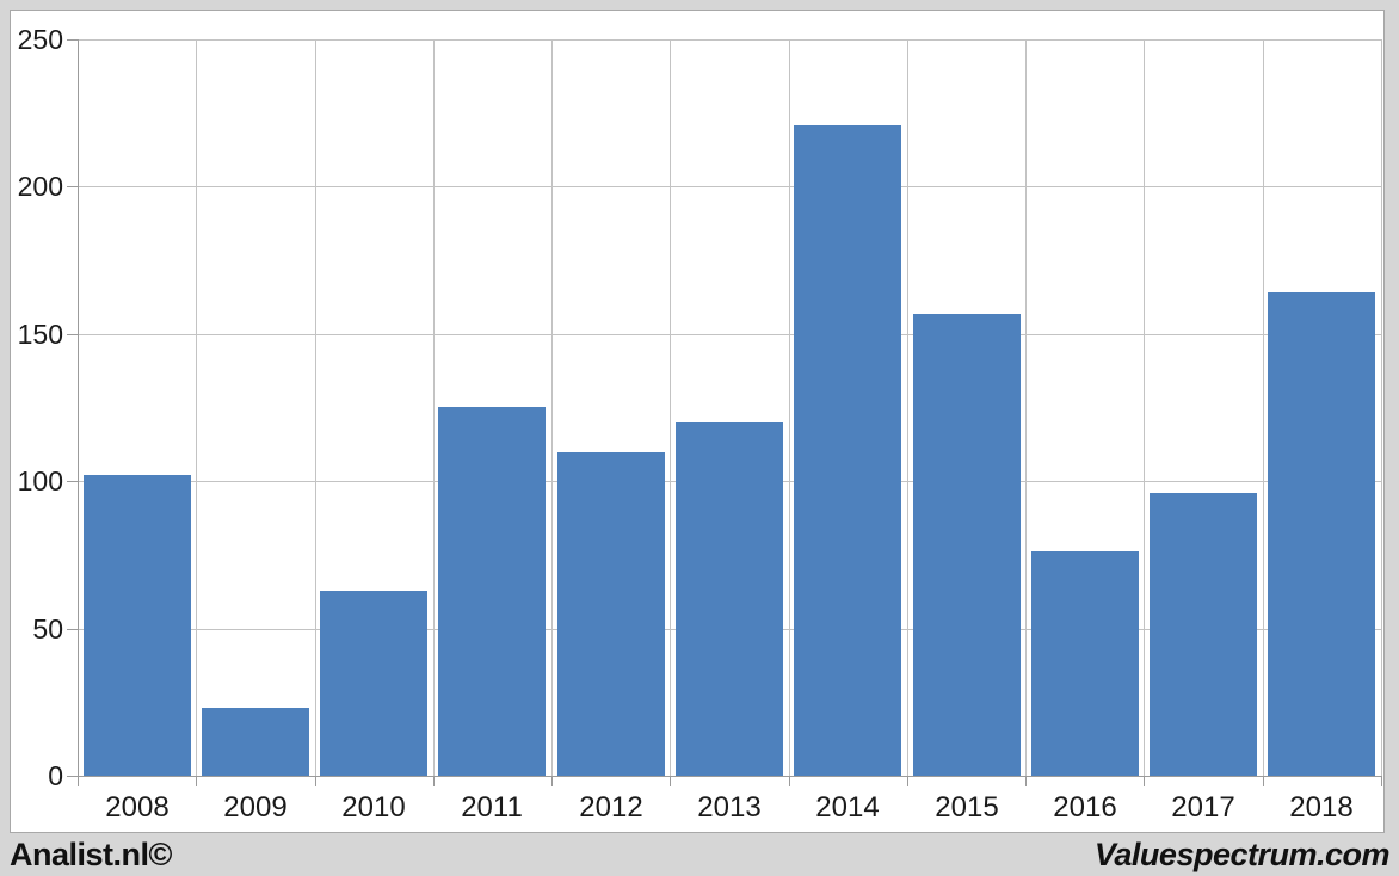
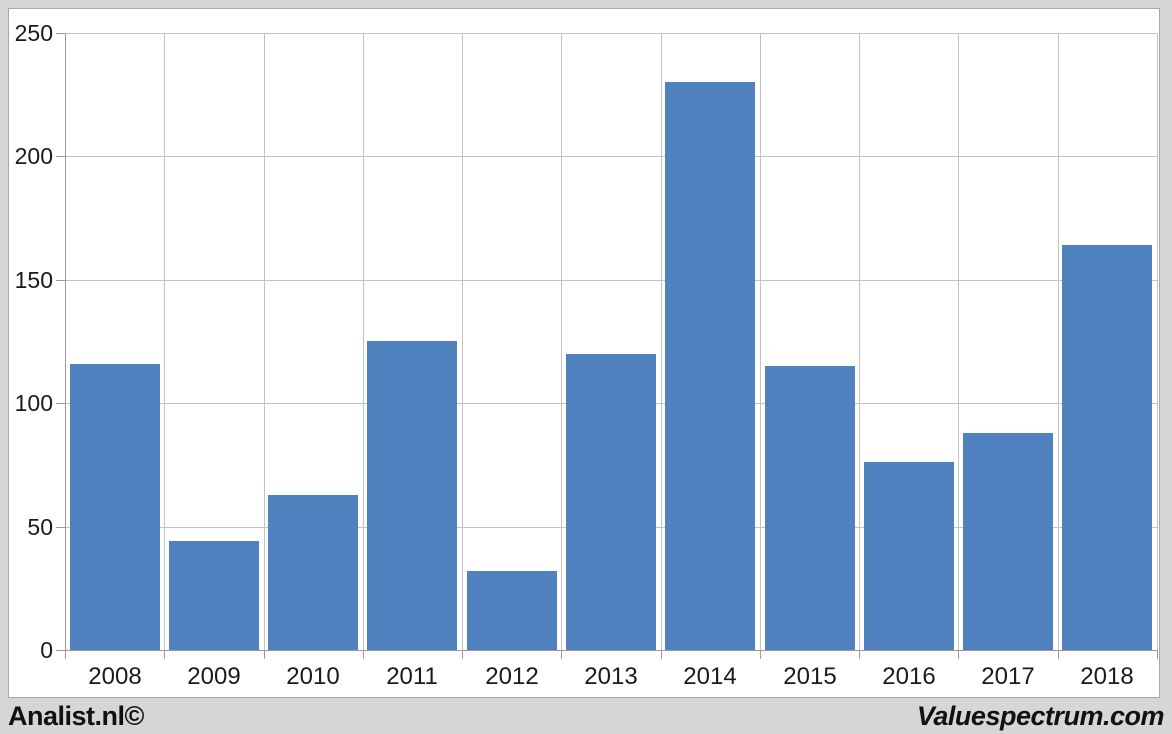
2008: 102 -> 116
2009: 23 -> 44
2012: 110 -> 32
2014: 221 -> 230
2015: 157 -> 115
2017: 96 -> 88
